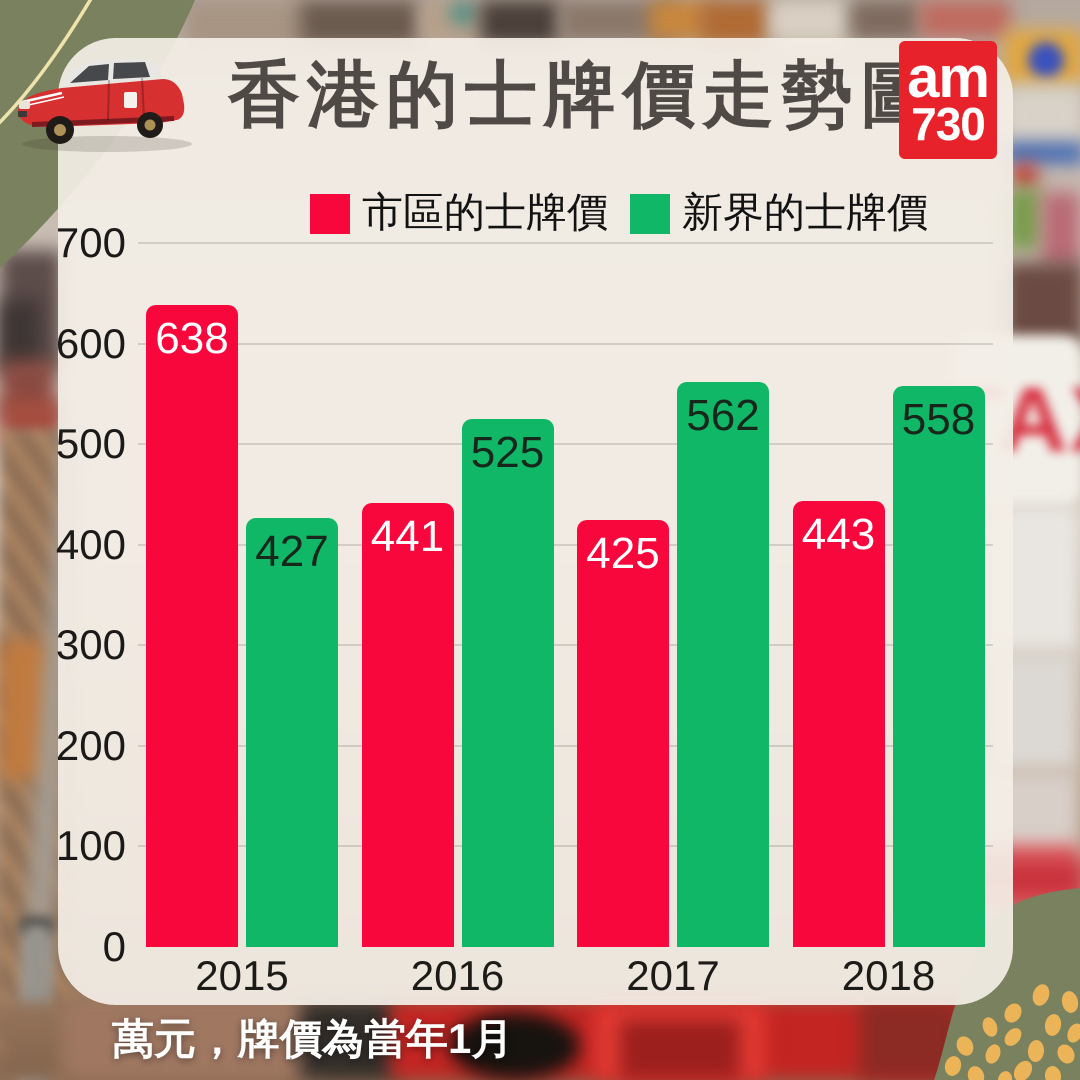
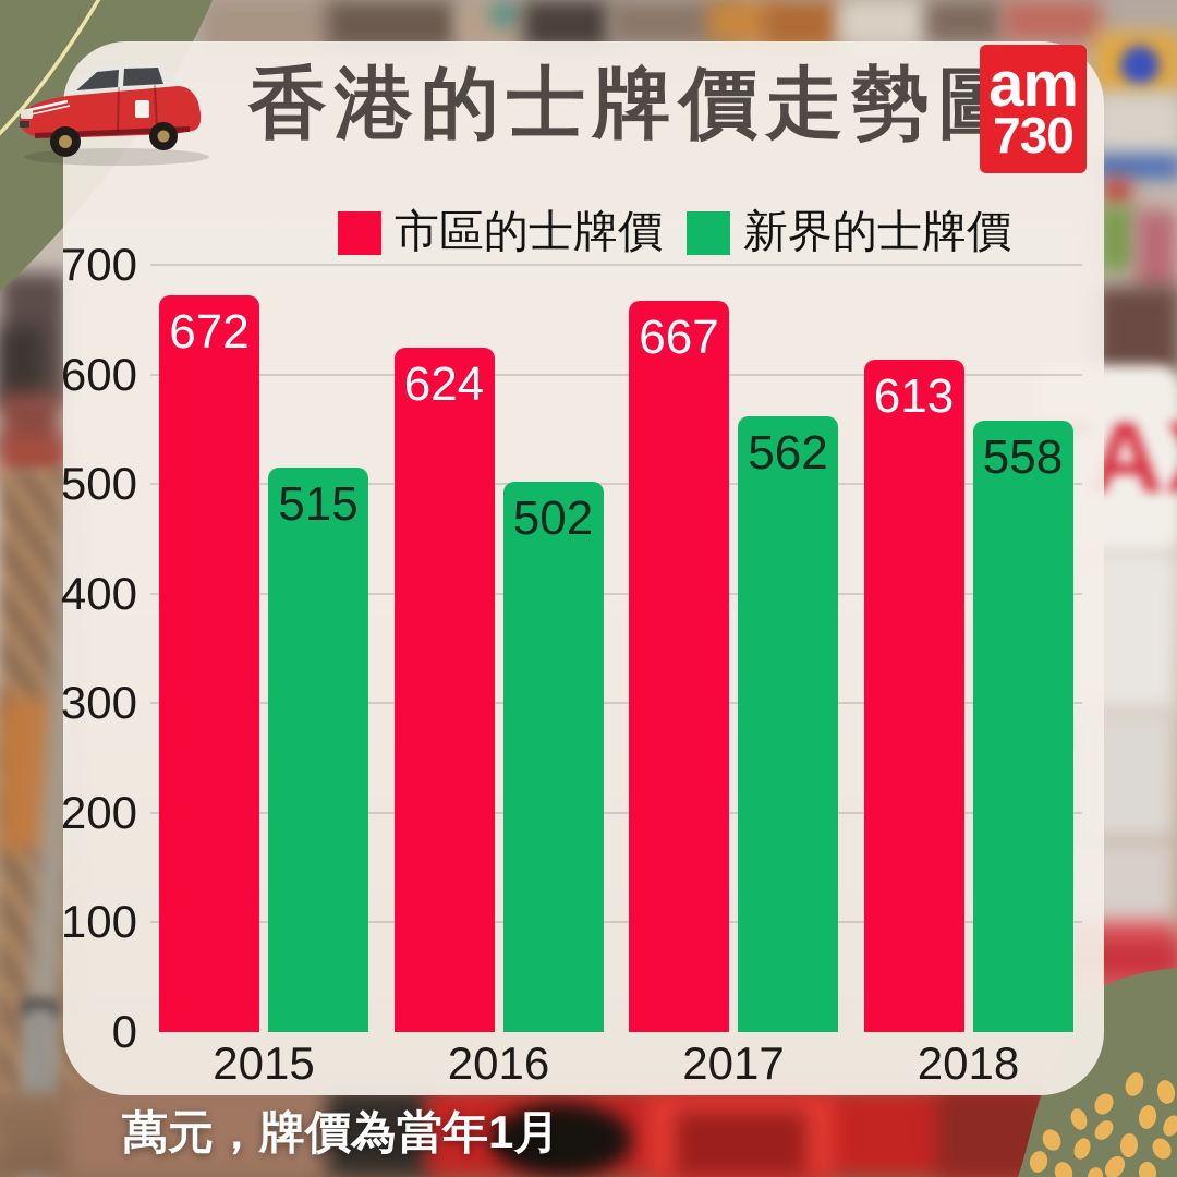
市區的士牌價/2015: 638 -> 672
新界的士牌價/2015: 427 -> 515
市區的士牌價/2016: 441 -> 624
新界的士牌價/2016: 525 -> 502
市區的士牌價/2017: 425 -> 667
市區的士牌價/2018: 443 -> 613
